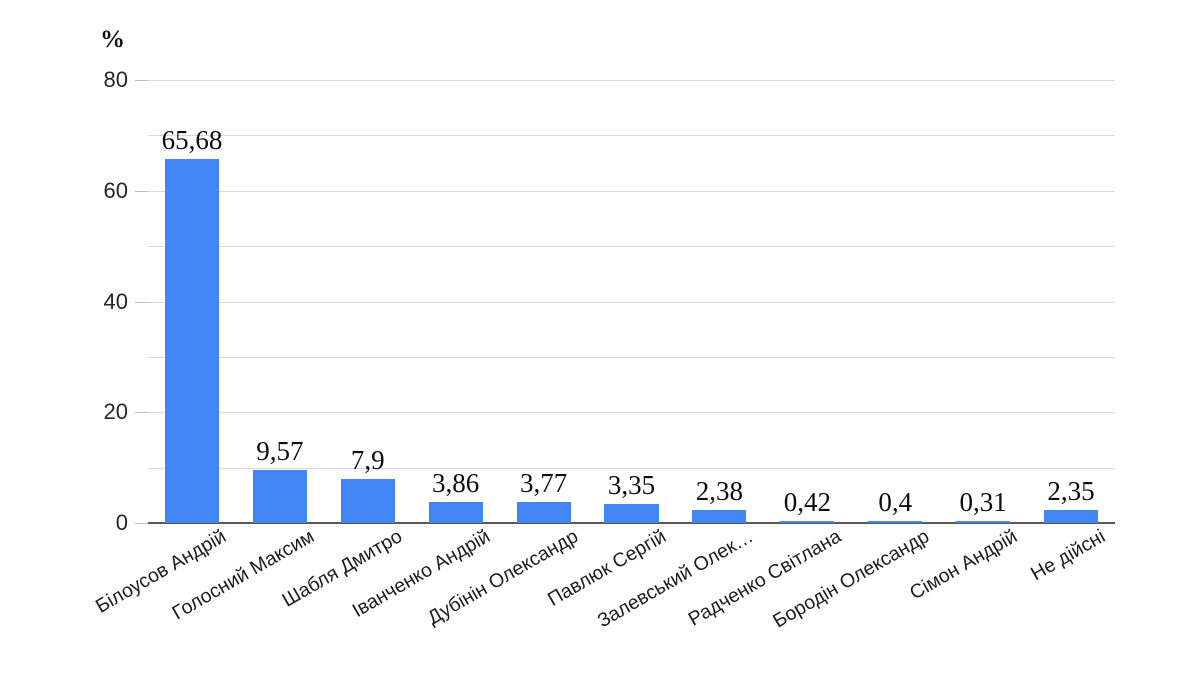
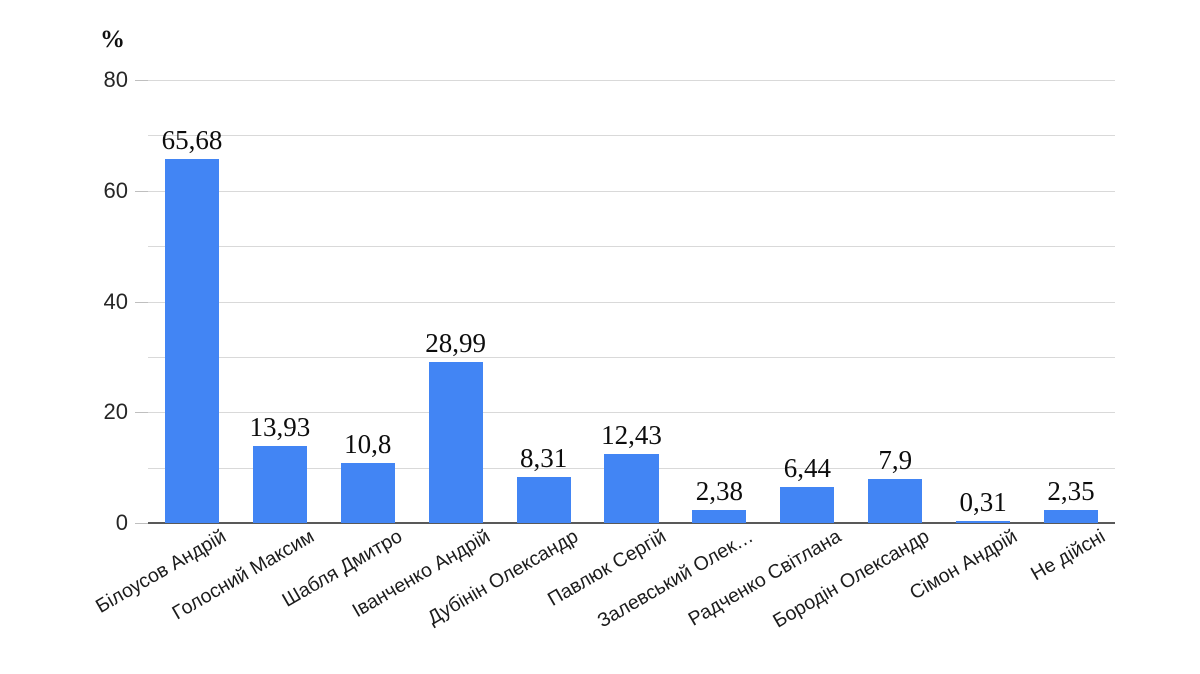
Голосний Максим: 9,57 -> 13,93
Шабля Дмитро: 7,9 -> 10,8
Іванченко Андрій: 3,86 -> 28,99
Дубінін Олександр: 3,77 -> 8,31
Павлюк Сергій: 3,35 -> 12,43
Радченко Світлана: 0,42 -> 6,44
Бородін Олександр: 0,4 -> 7,9
